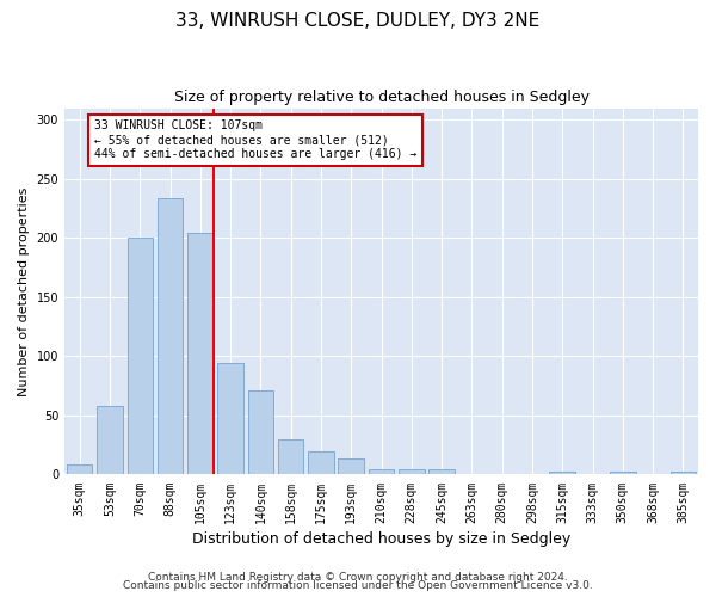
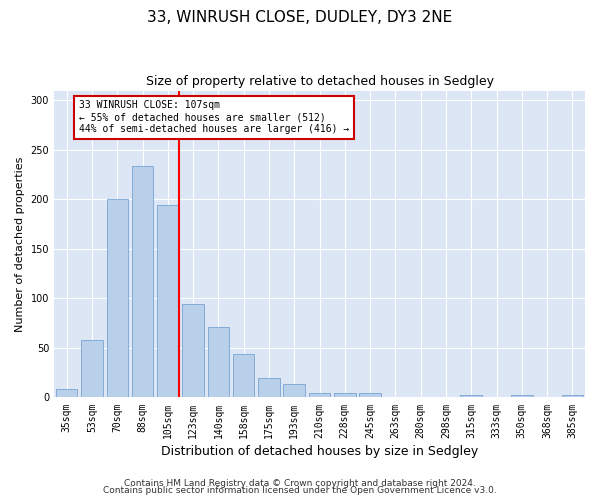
105sqm: 204 -> 194
158sqm: 30 -> 44
